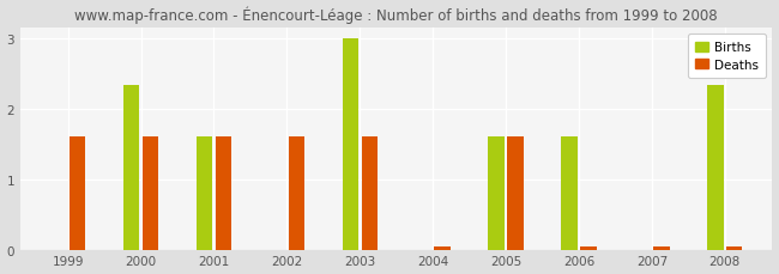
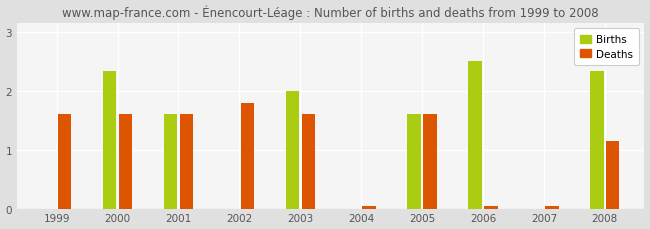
Deaths/2002: 1.60 -> 1.80
Births/2003: 3.00 -> 2.00
Births/2006: 1.60 -> 2.50
Deaths/2008: 0.05 -> 1.14
